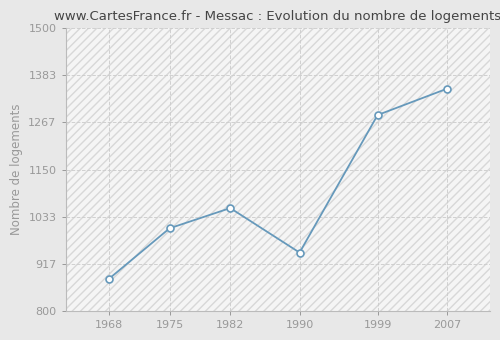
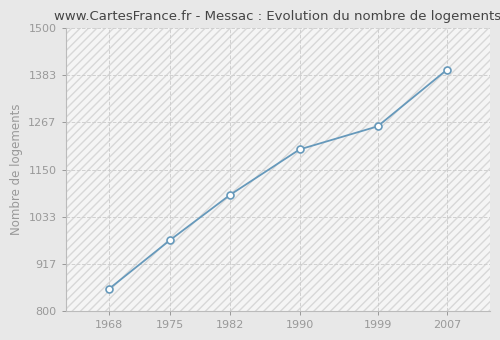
1968: 880 -> 855
1975: 1005 -> 975
1982: 1055 -> 1088
1990: 945 -> 1200
1999: 1285 -> 1257
2007: 1350 -> 1397
